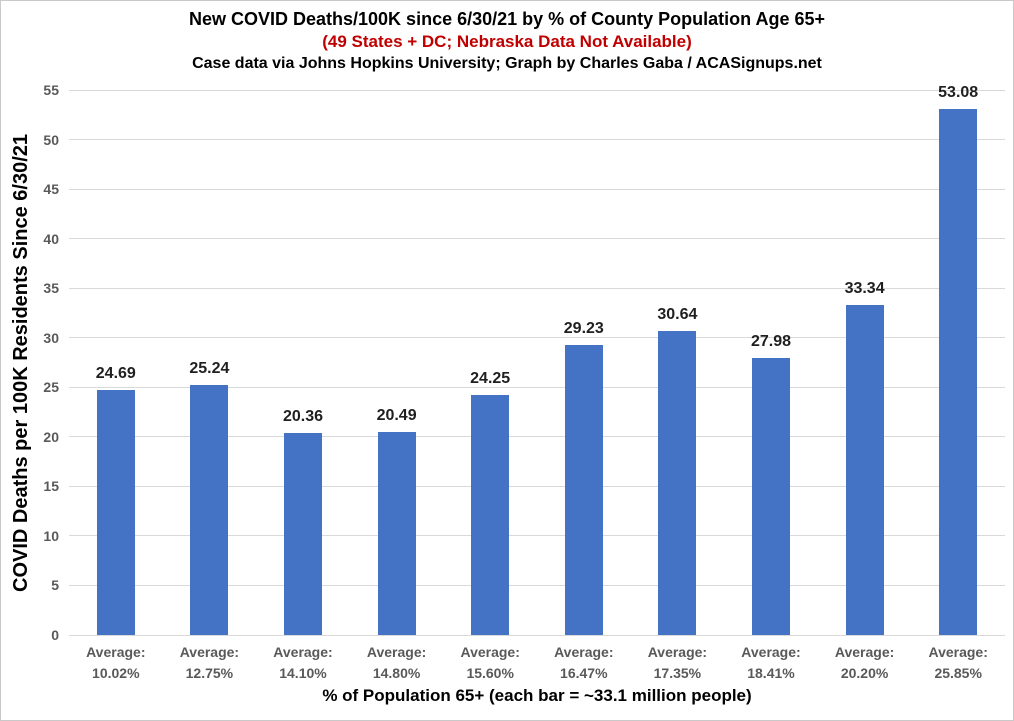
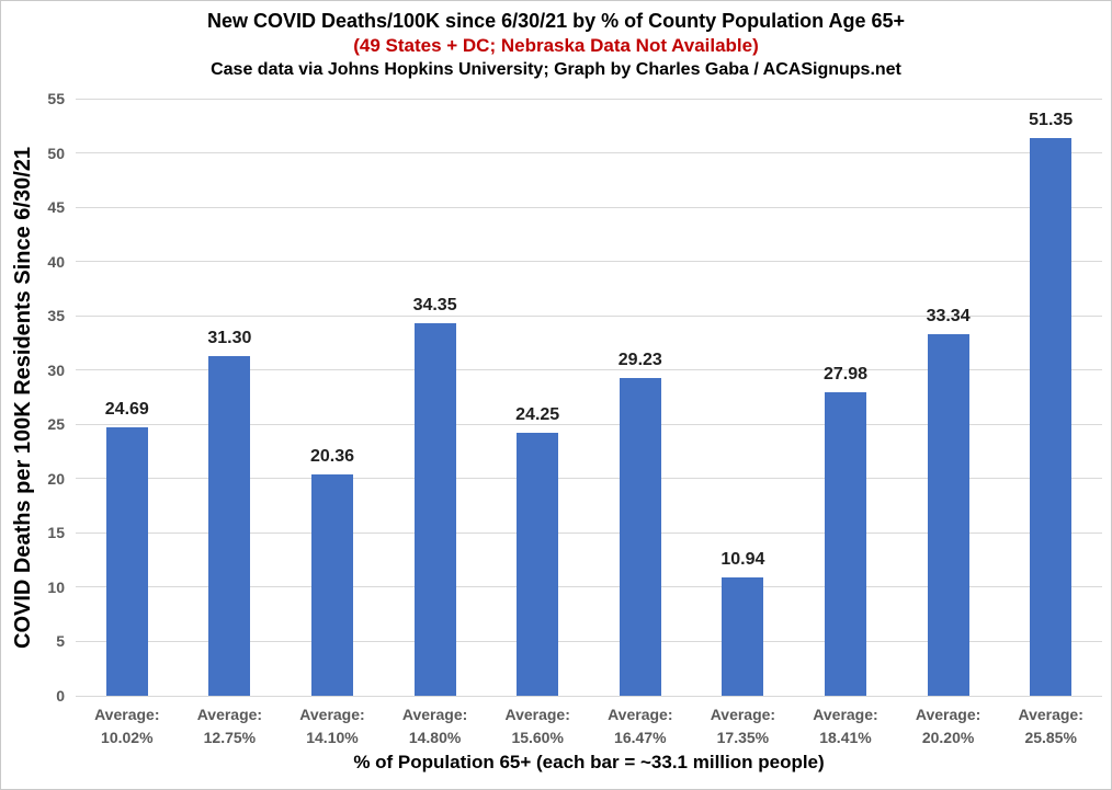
12.75%: 25.24 -> 31.30
14.80%: 20.49 -> 34.35
17.35%: 30.64 -> 10.94
25.85%: 53.08 -> 51.35
